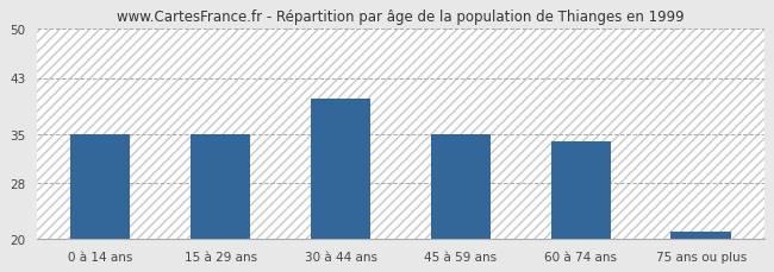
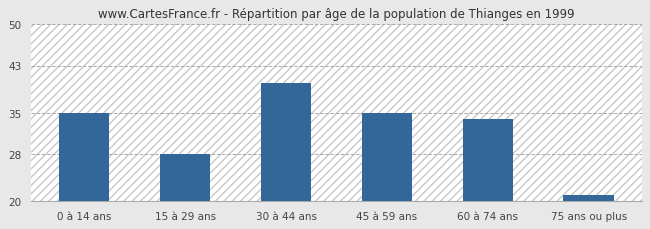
15 à 29 ans: 35 -> 28
